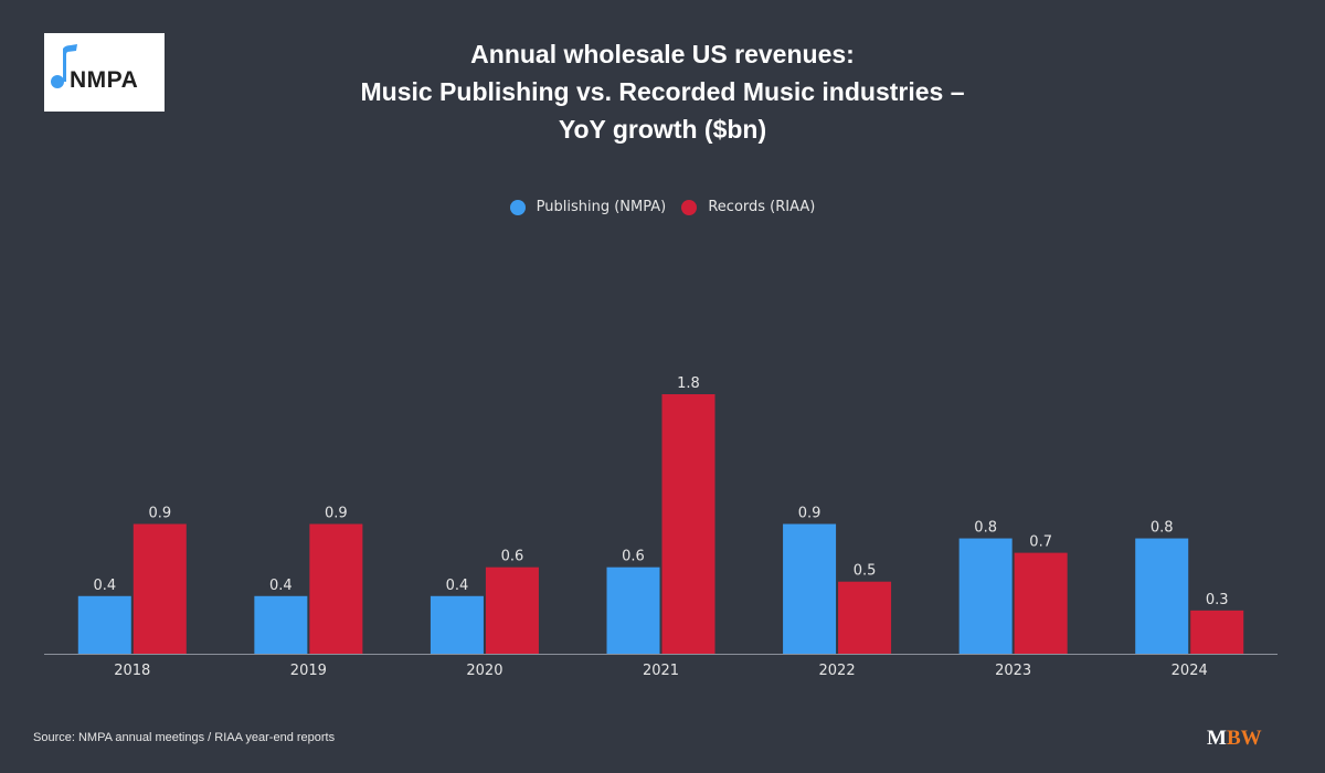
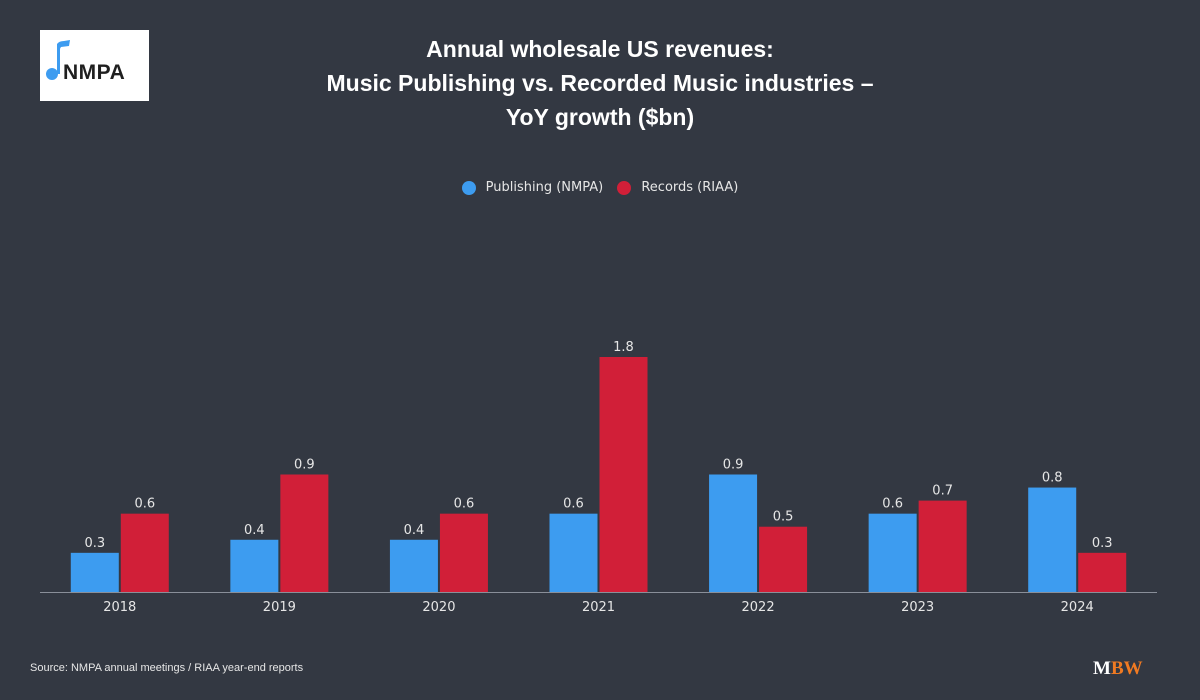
Publishing (NMPA)/2018: 0.4 -> 0.3
Records (RIAA)/2018: 0.9 -> 0.6
Publishing (NMPA)/2023: 0.8 -> 0.6
